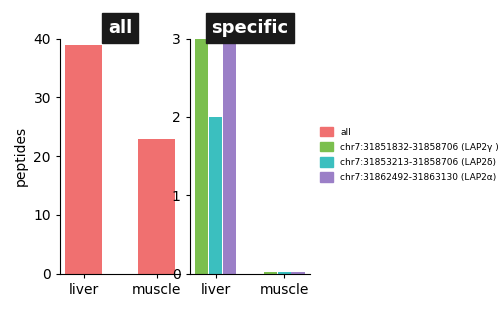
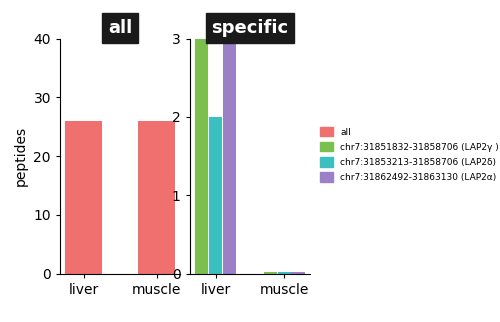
all/liver: 39 -> 26
all/muscle: 23 -> 26
